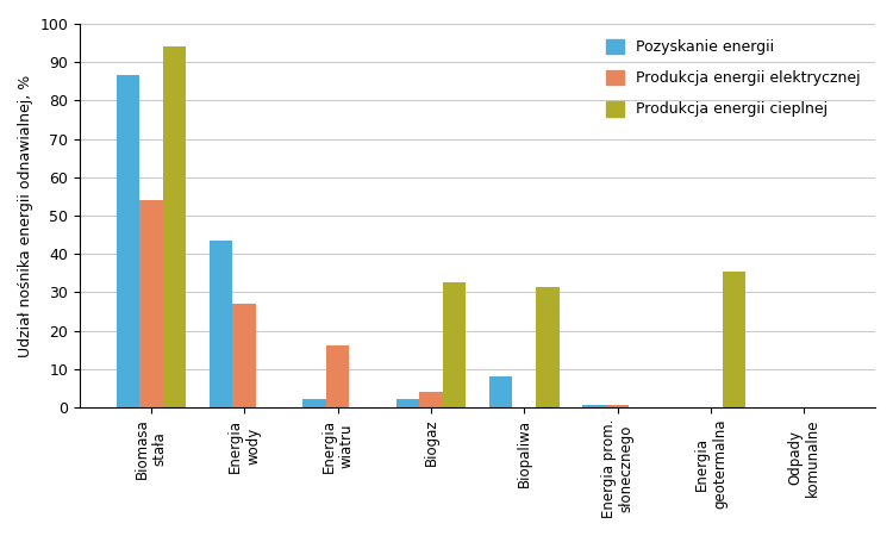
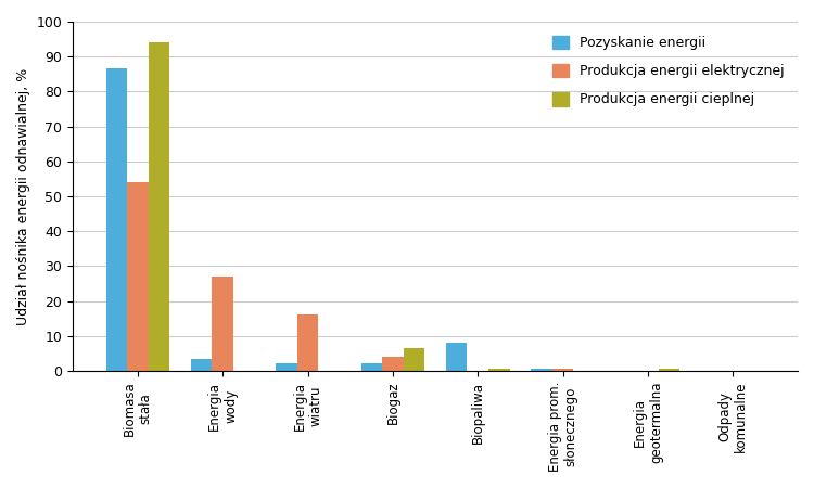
Pozyskanie energii/Energia wody: 43.5 -> 3.5
Produkcja energii cieplnej/Biogaz: 32.5 -> 6.5
Produkcja energii cieplnej/Biopaliwa: 31.5 -> 0.5
Produkcja energii cieplnej/Energia geotermalna: 35.5 -> 0.5
